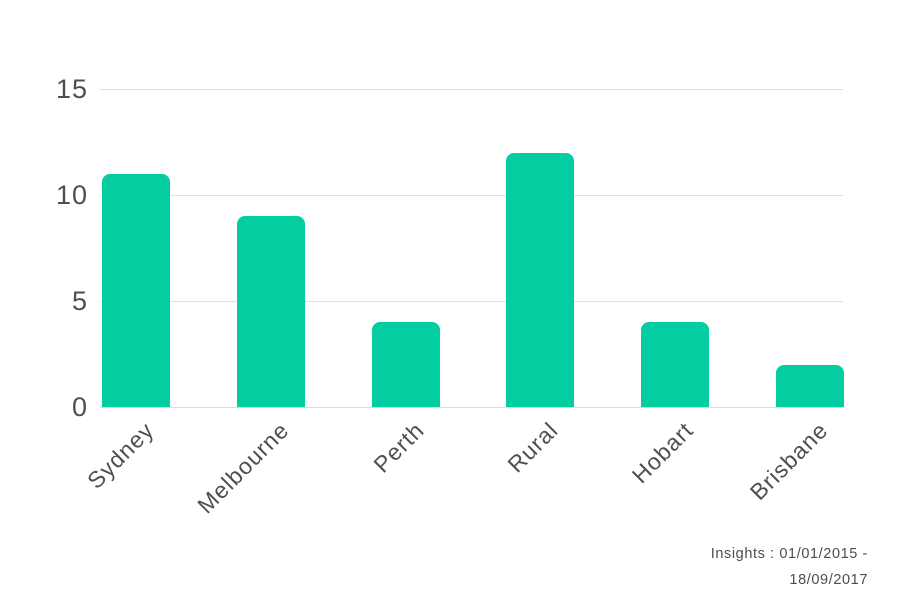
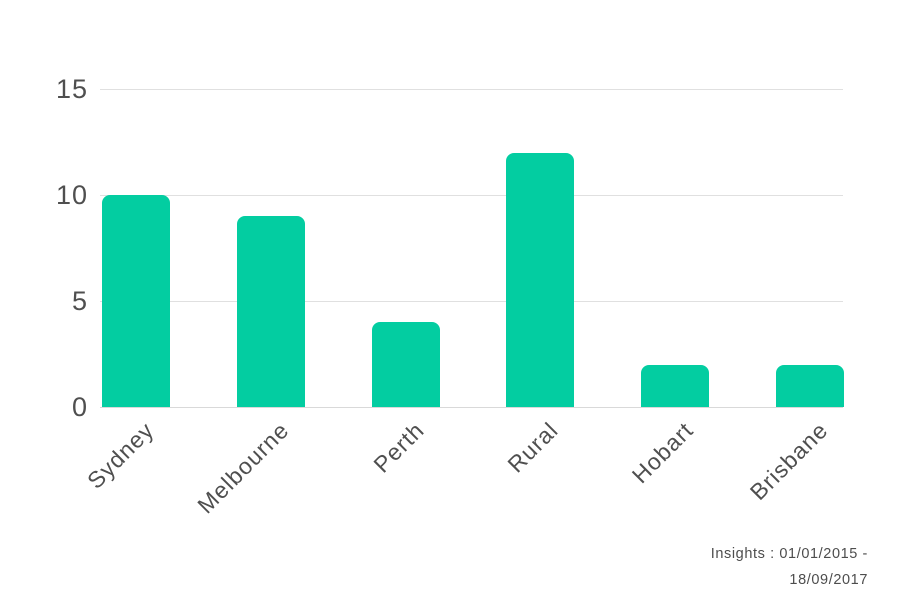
Sydney: 11 -> 10
Hobart: 4 -> 2
